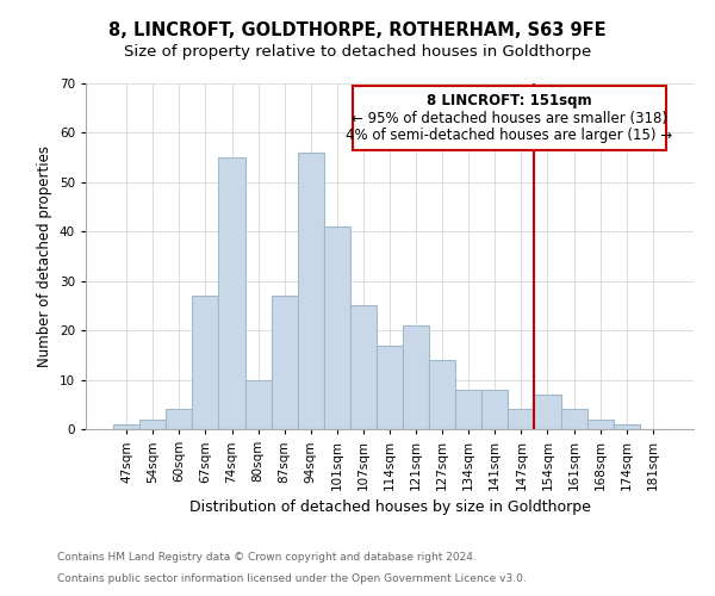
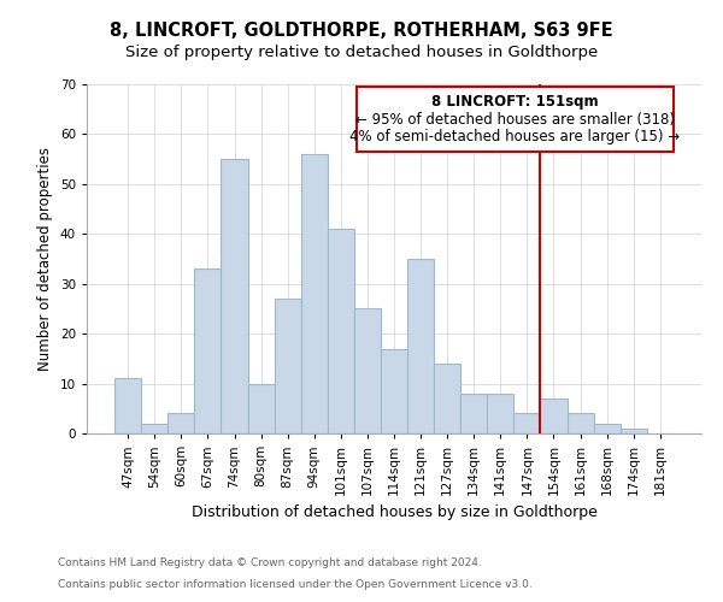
47sqm: 1 -> 11
67sqm: 27 -> 33
121sqm: 21 -> 35
